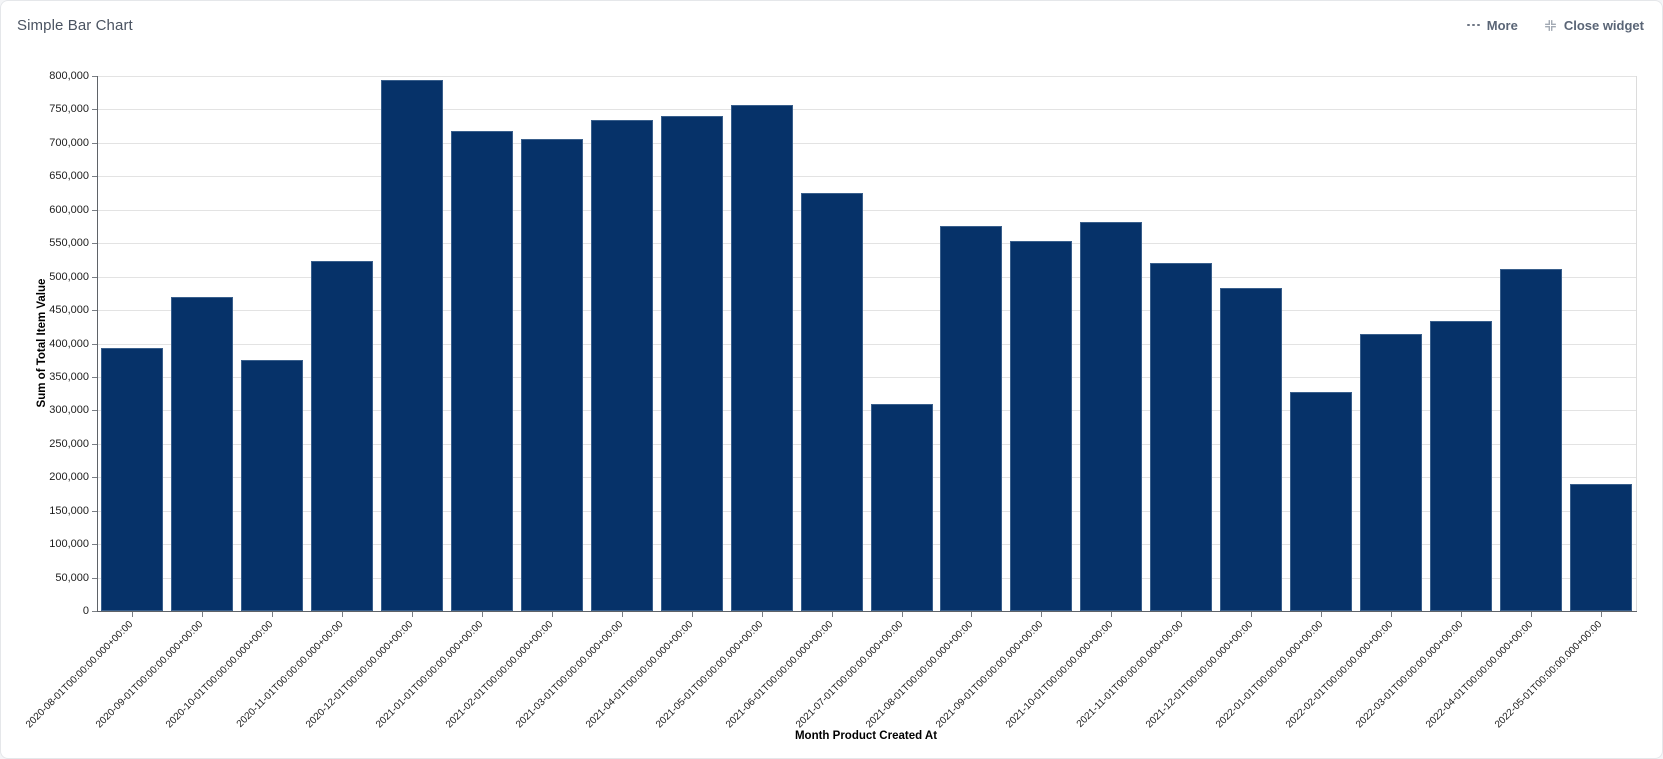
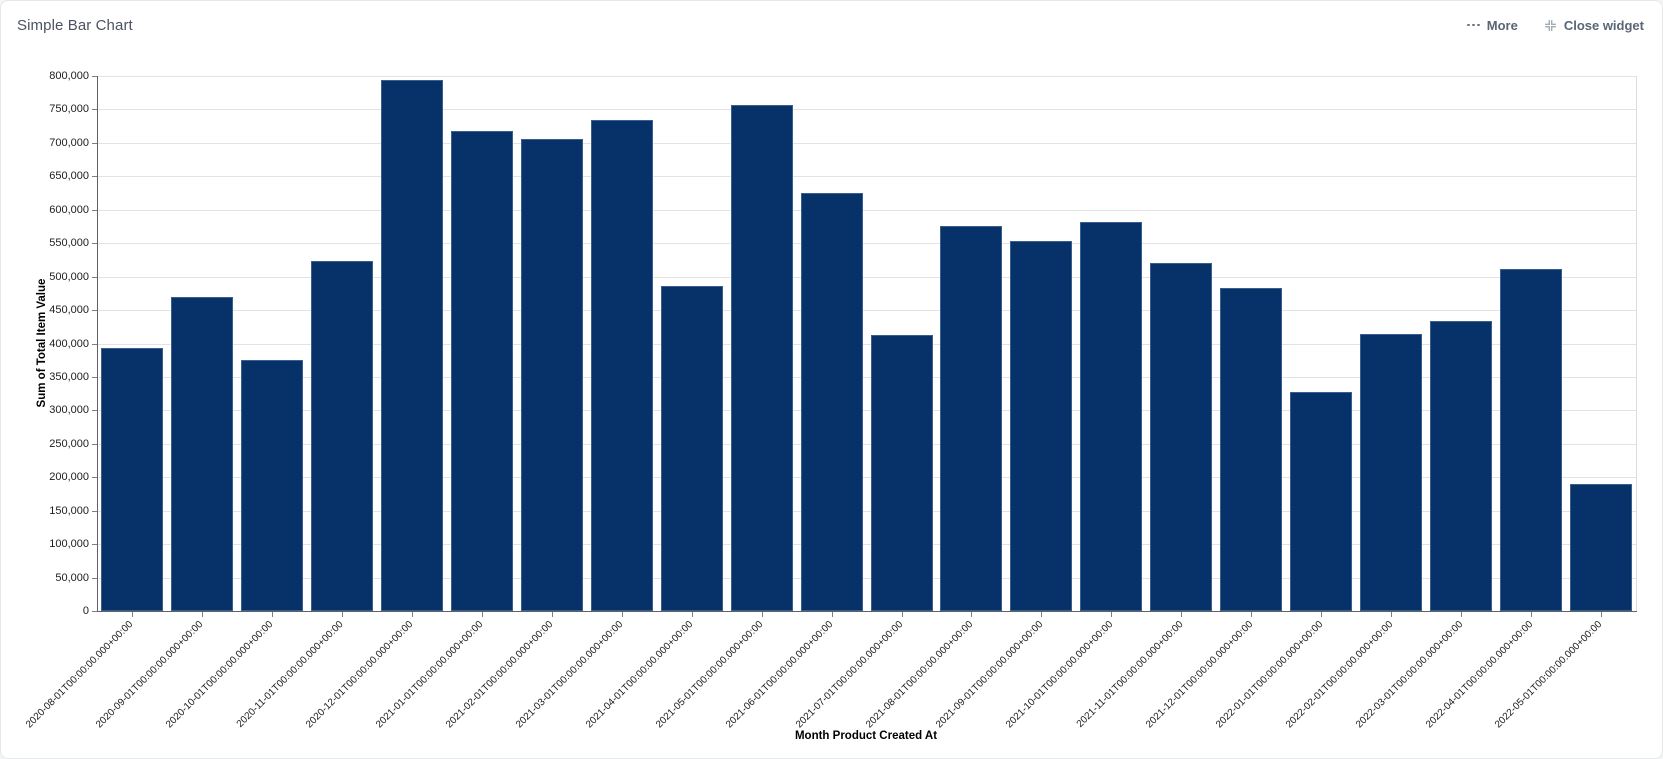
2021-04-01T00:00:00.000+00:00: 740000 -> 490000
2021-07-01T00:00:00.000+00:00: 310000 -> 410000
